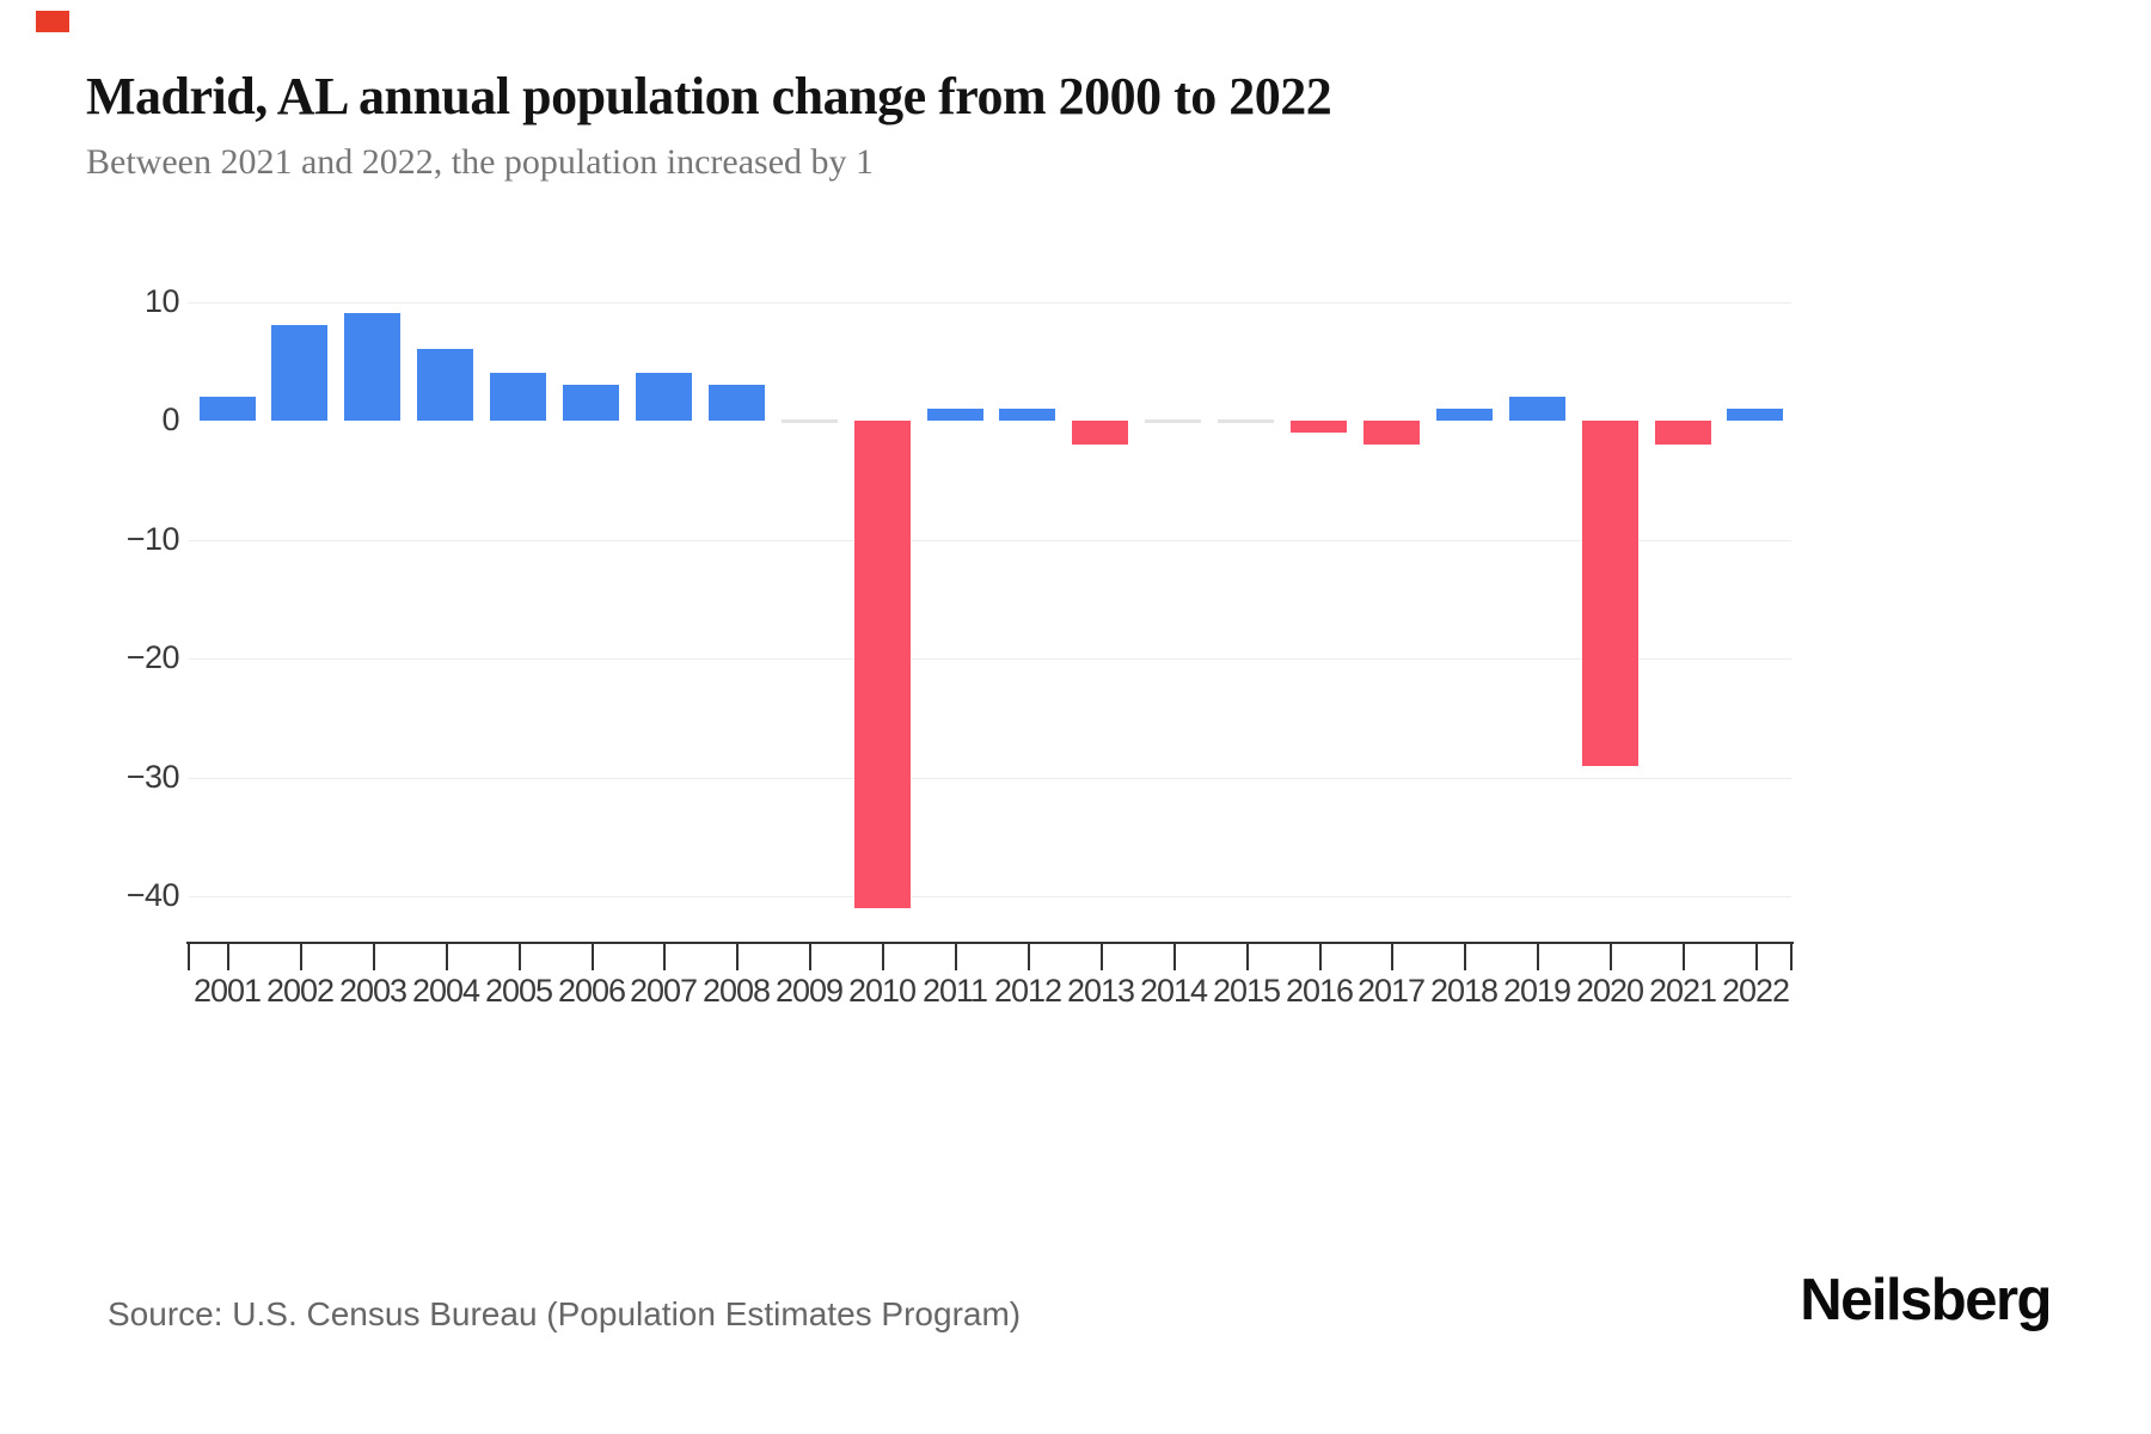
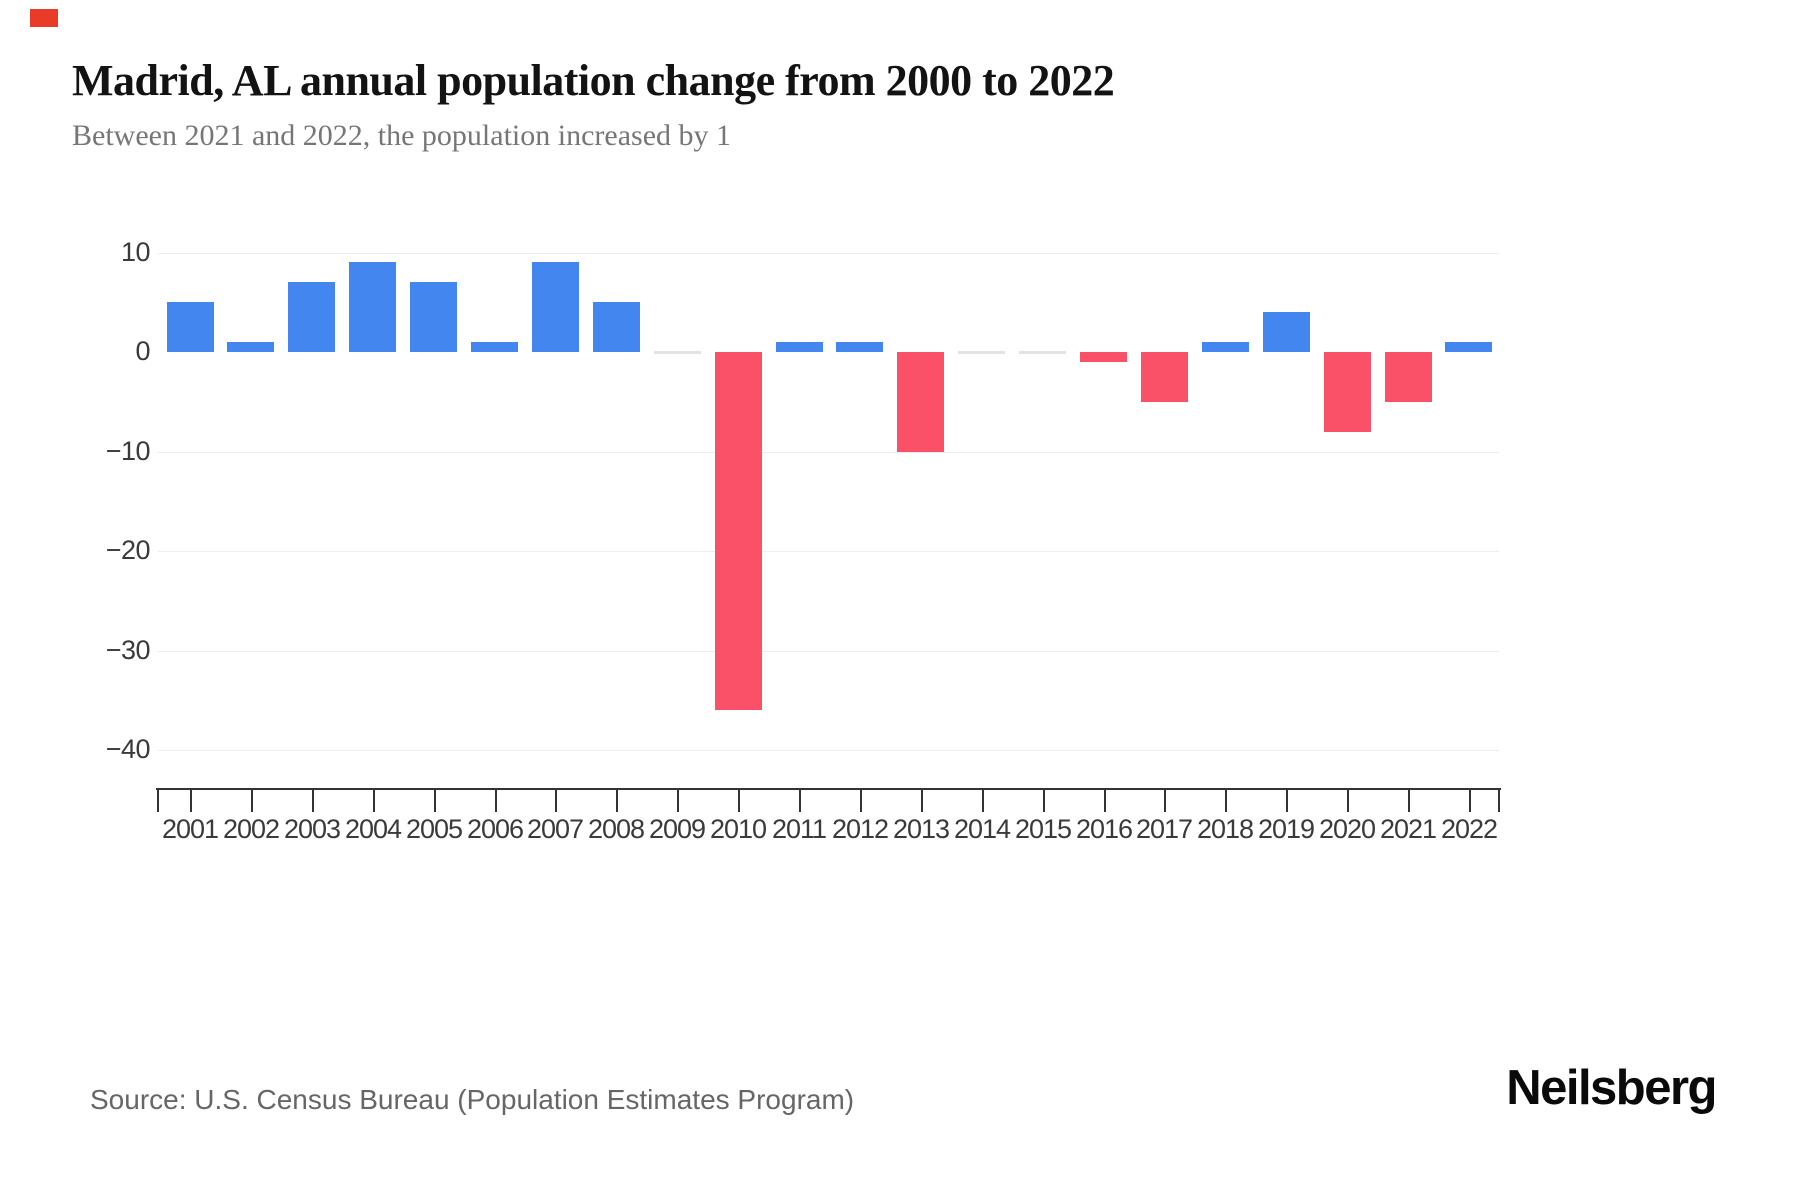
2001: 2 -> 5
2002: 8 -> 1
2003: 9 -> 7
2004: 6 -> 9
2005: 4 -> 7
2006: 3 -> 1
2007: 4 -> 9
2008: 3 -> 5
2010: -41 -> -36
2013: -2 -> -10
2017: -2 -> -5
2019: 2 -> 4
2020: -29 -> -8
2021: -2 -> -5
